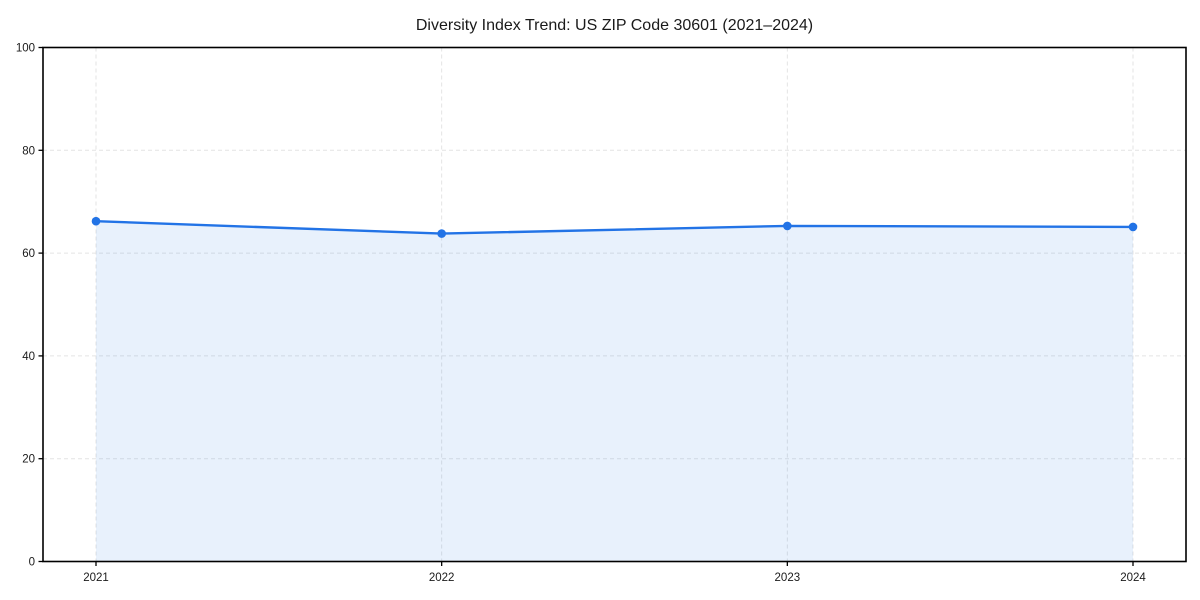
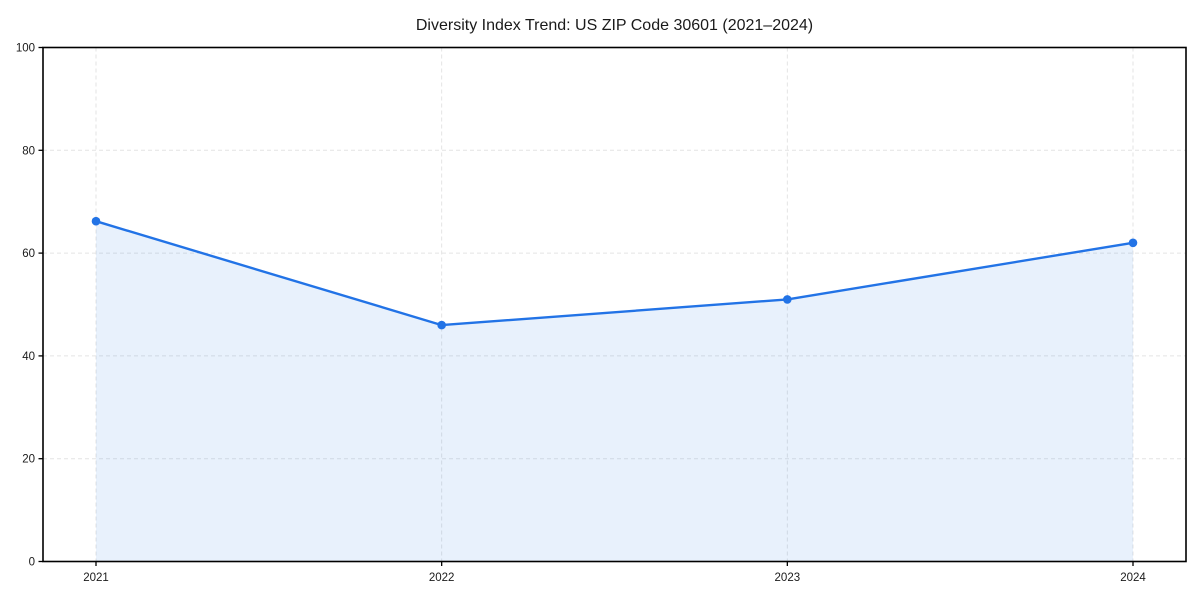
2022: 64 -> 46
2023: 65 -> 51
2024: 65 -> 62
